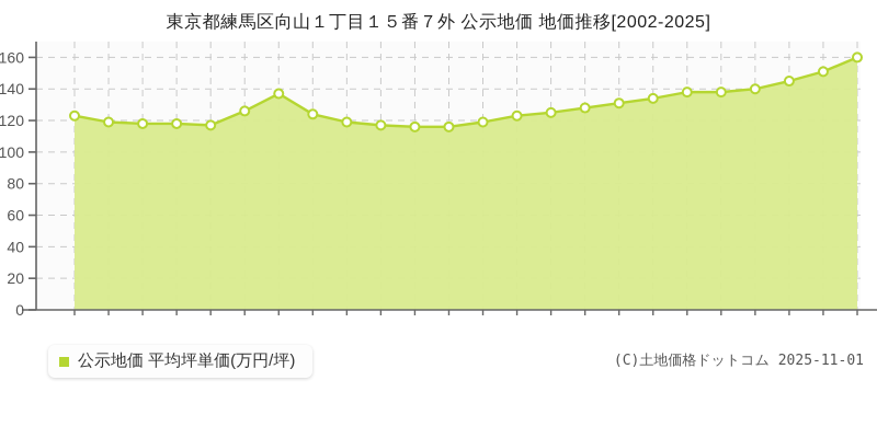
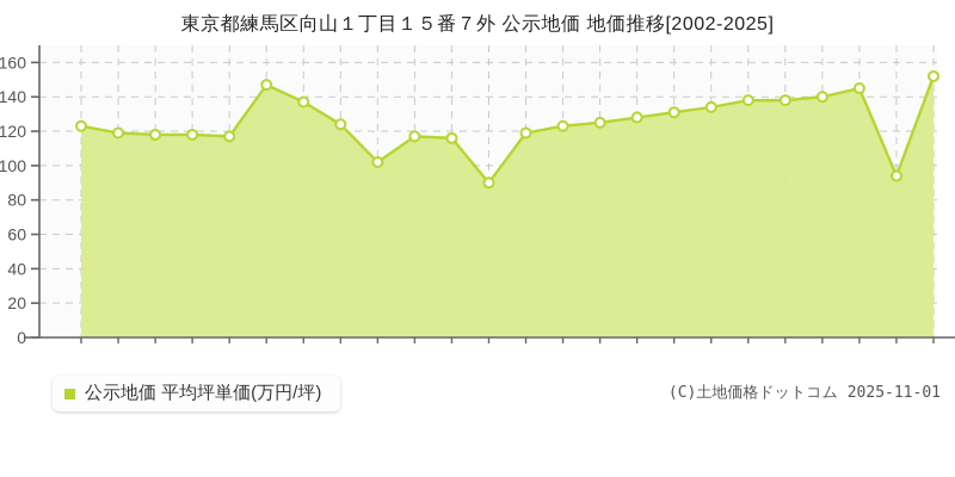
2007: 126 -> 147
2010: 119 -> 102
2013: 116 -> 90
2024: 151 -> 94
2025: 160 -> 152
